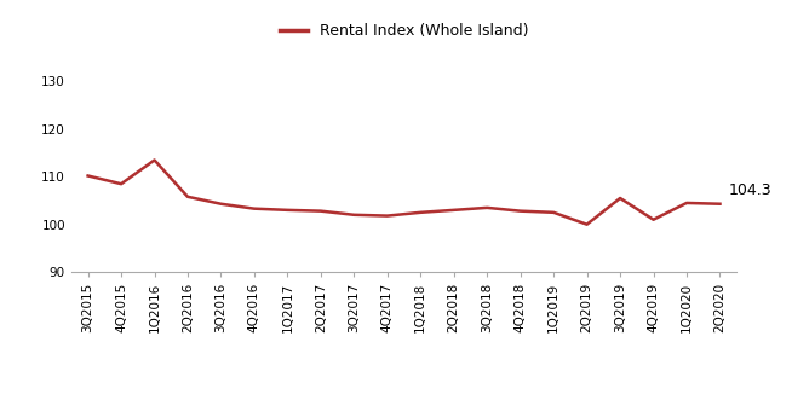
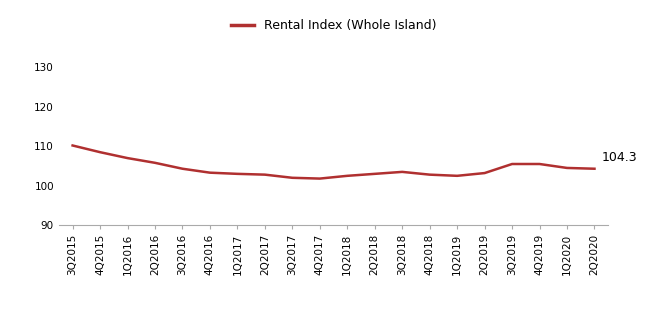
1Q2016: 113.5 -> 107.0
2Q2019: 100.0 -> 103.2
4Q2019: 101.0 -> 105.5
